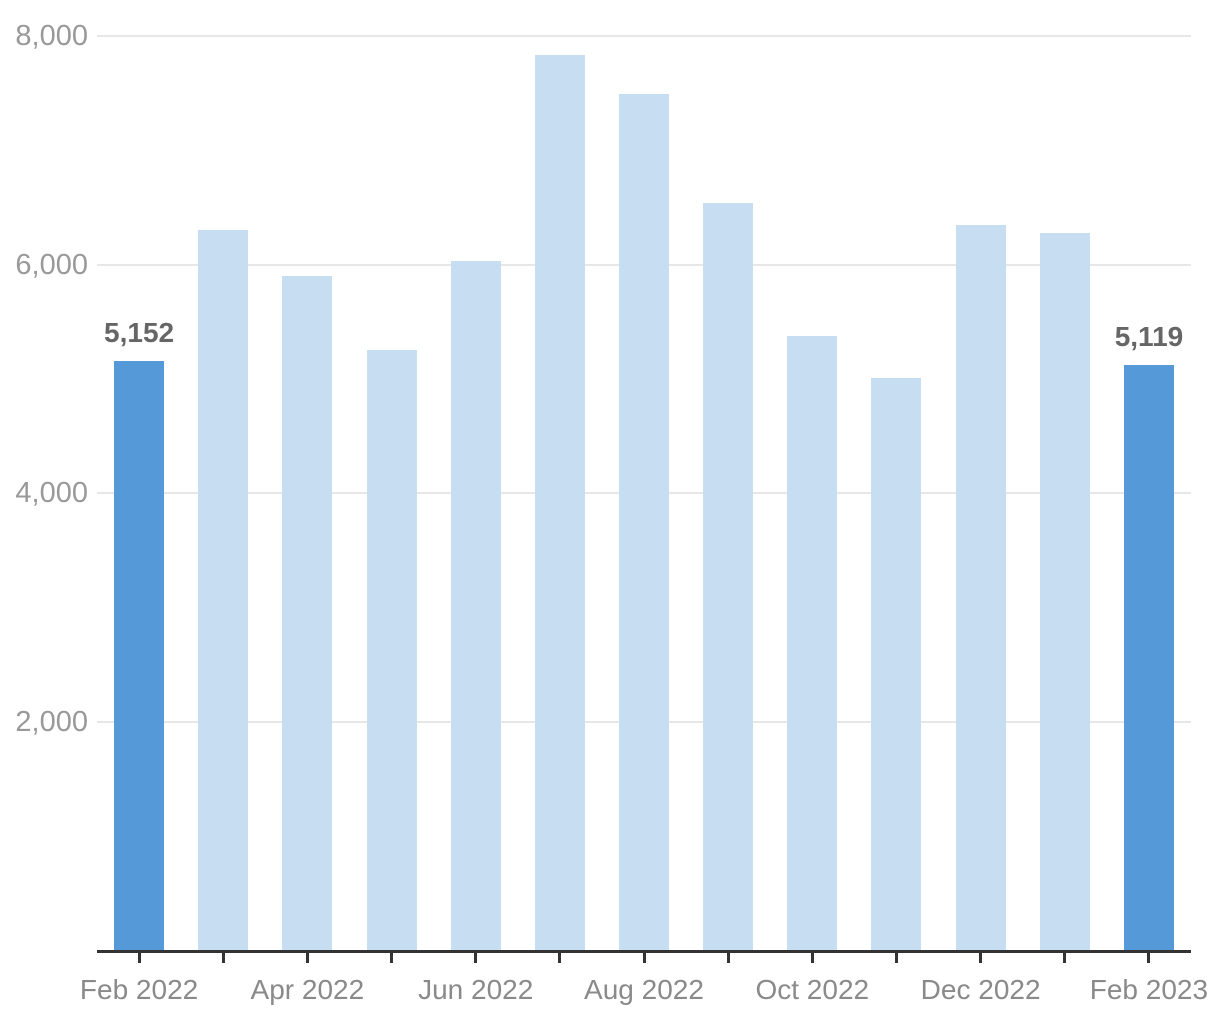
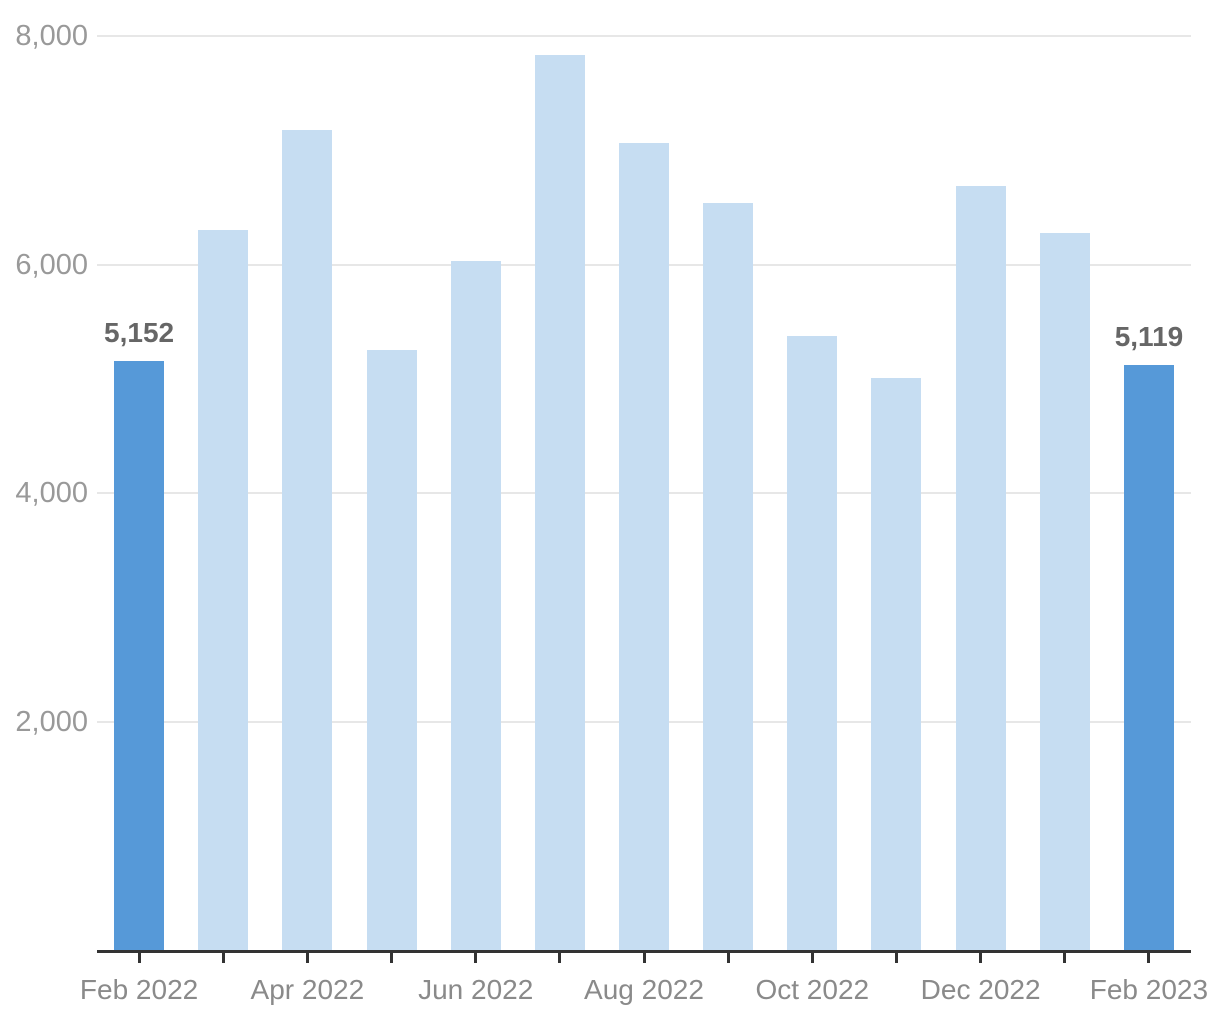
Apr 2022: 5900 -> 7180
Aug 2022: 7490 -> 7060
Dec 2022: 6350 -> 6690
